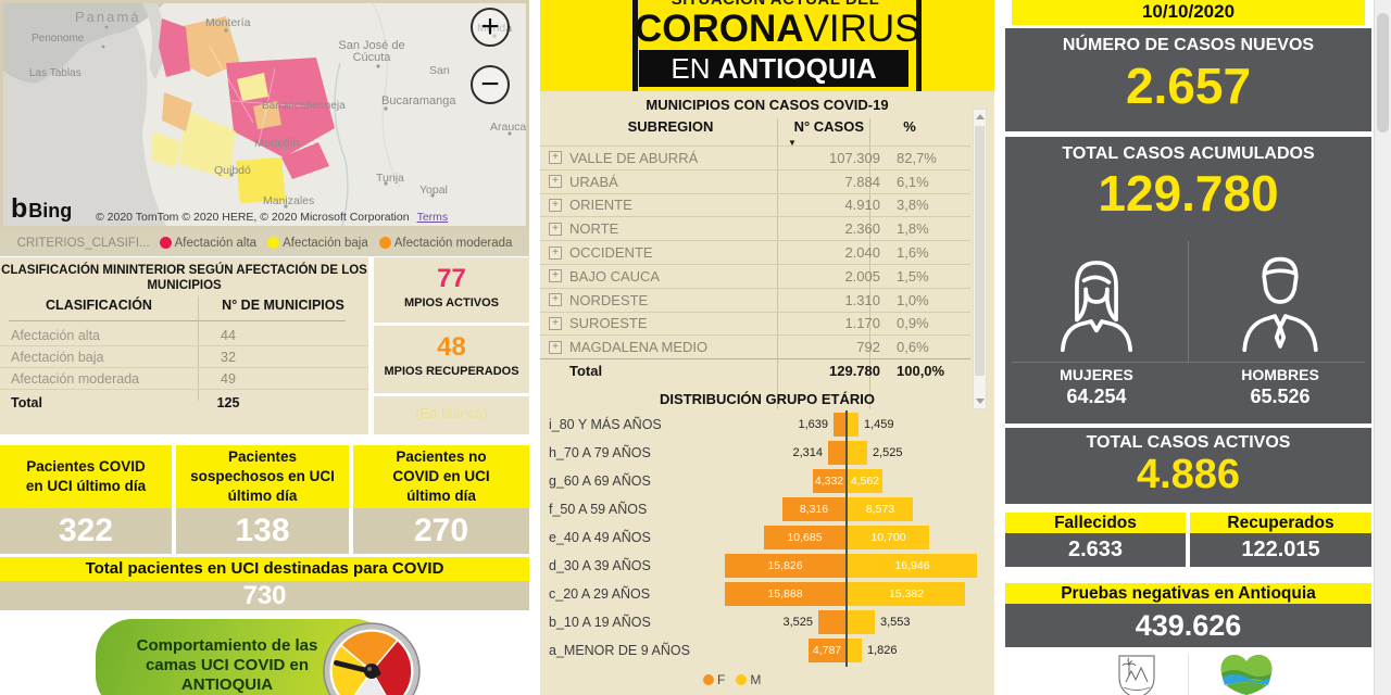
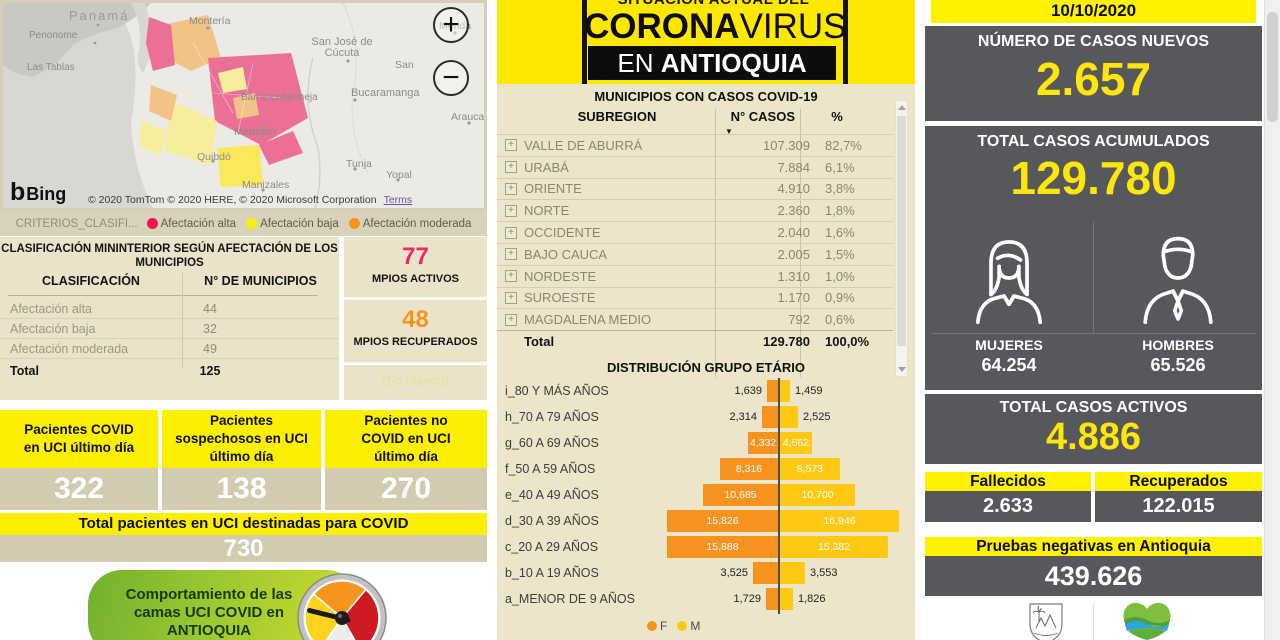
F/a_MENOR DE 9 AÑOS: 4,787 -> 1,729
